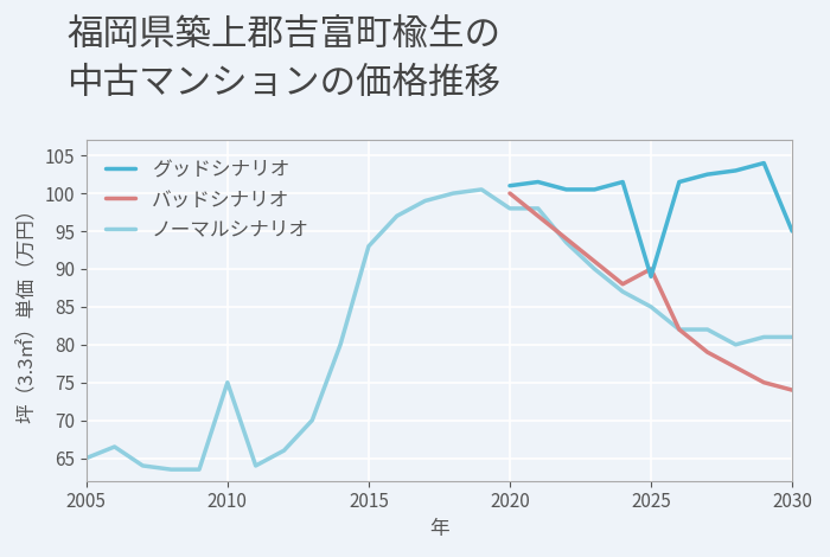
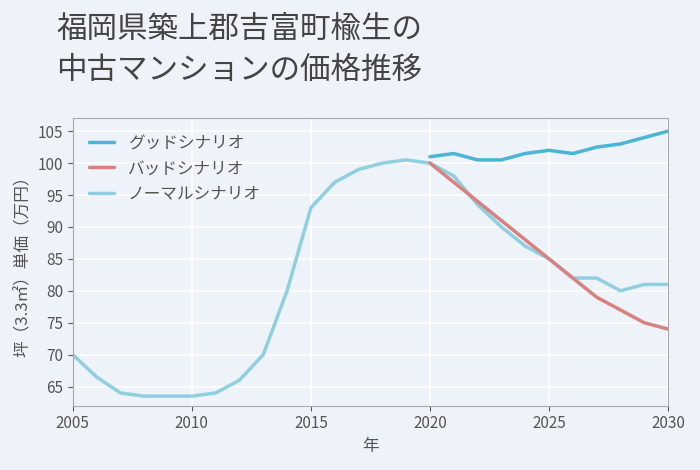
ノーマルシナリオ/2005: 65.0 -> 70.0
ノーマルシナリオ/2010: 75.0 -> 63.5
ノーマルシナリオ/2020: 98.0 -> 100.0
グッドシナリオ/2025: 89.0 -> 102.0
バッドシナリオ/2025: 90 -> 85
グッドシナリオ/2030: 95.0 -> 105.0
